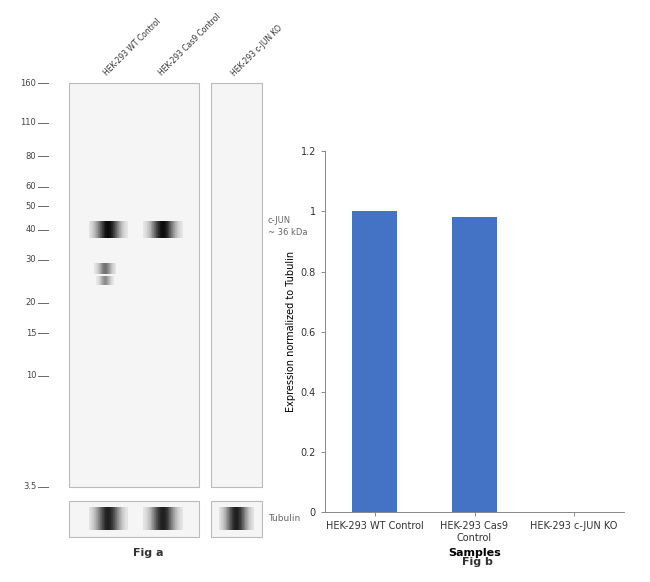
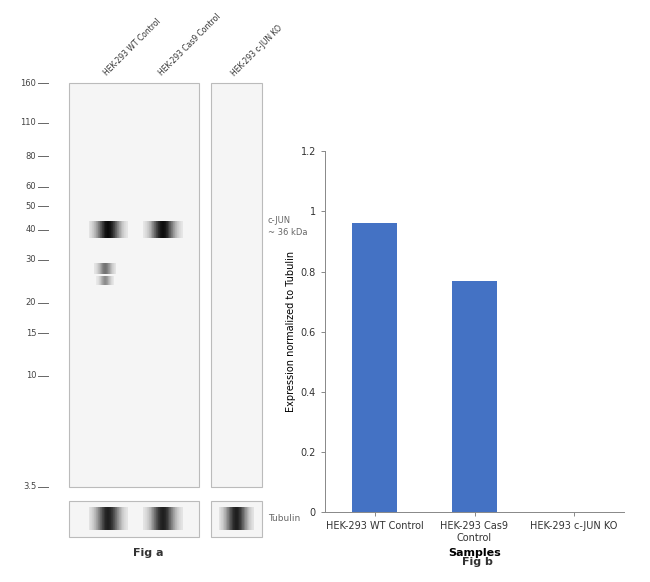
HEK-293 WT Control: 1.00 -> 0.96
HEK-293 Cas9 Control: 0.98 -> 0.77
